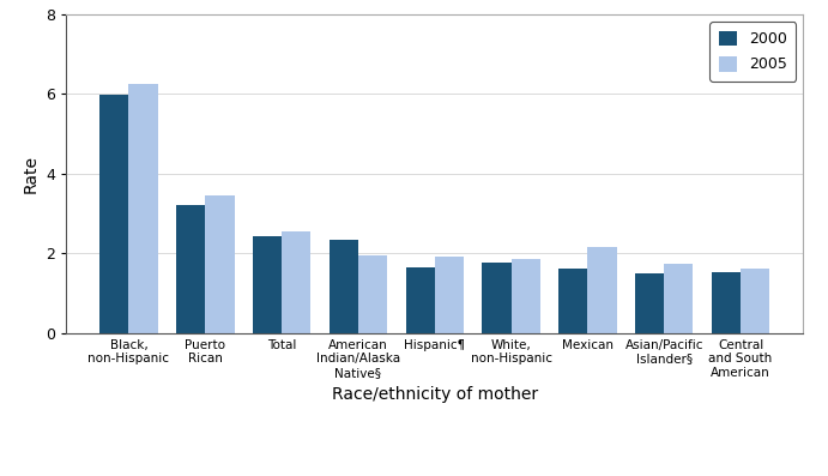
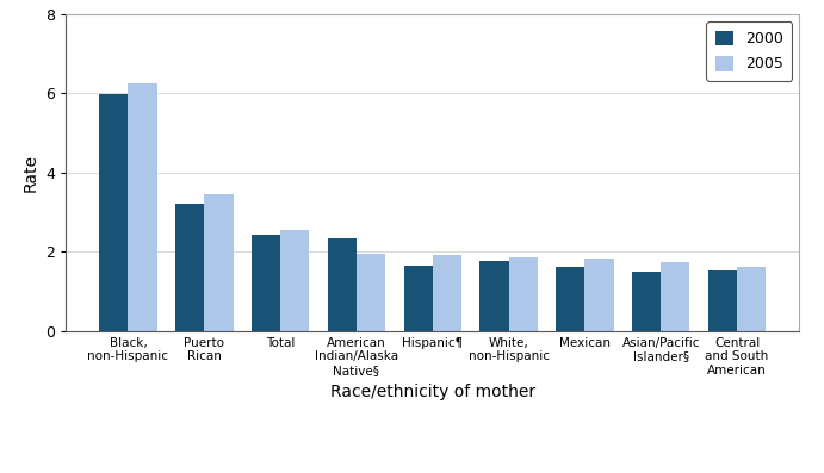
2005/Mexican: 2.15 -> 1.82
